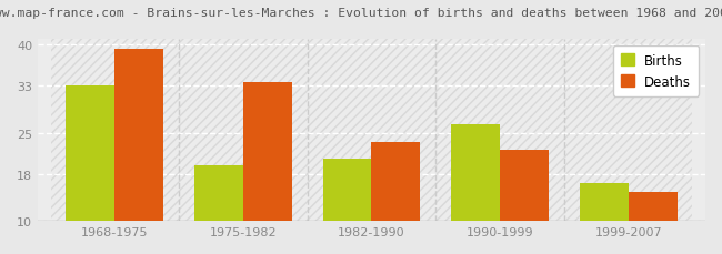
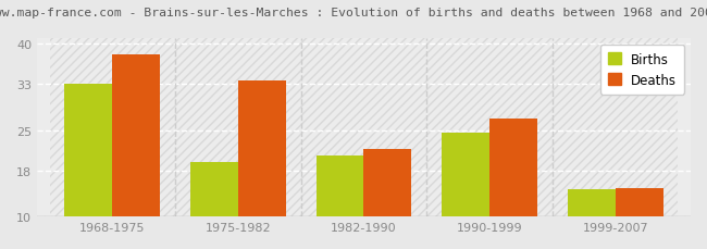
Deaths/1968-1975: 39.2 -> 38.2
Deaths/1982-1990: 23.5 -> 21.8
Births/1990-1999: 26.5 -> 24.6
Deaths/1990-1999: 22.0 -> 27.0
Births/1999-2007: 16.5 -> 14.8
